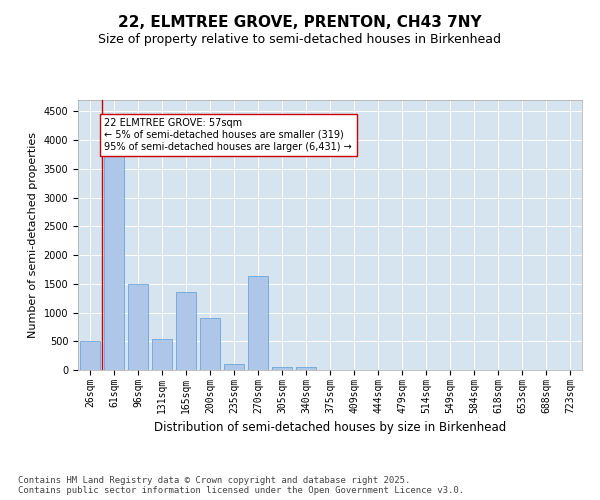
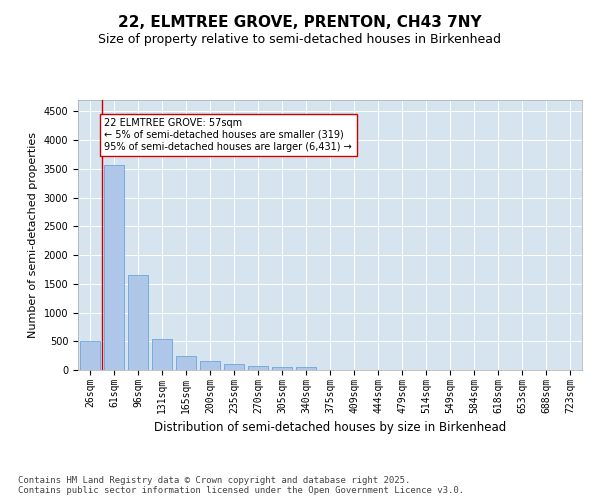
61sqm: 3740 -> 3570
96sqm: 1500 -> 1650
165sqm: 1360 -> 240
200sqm: 900 -> 160
270sqm: 1640 -> 60
